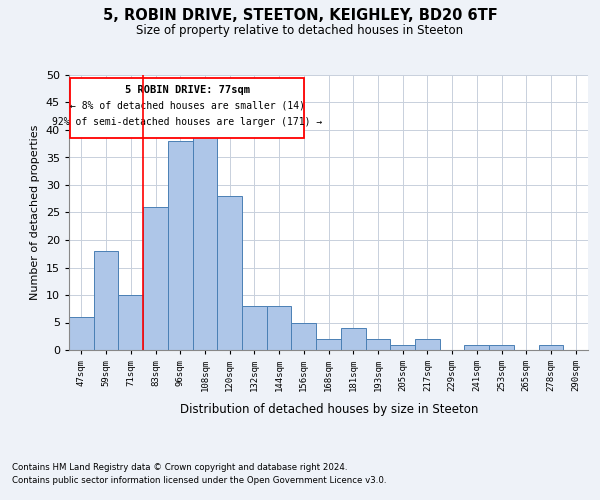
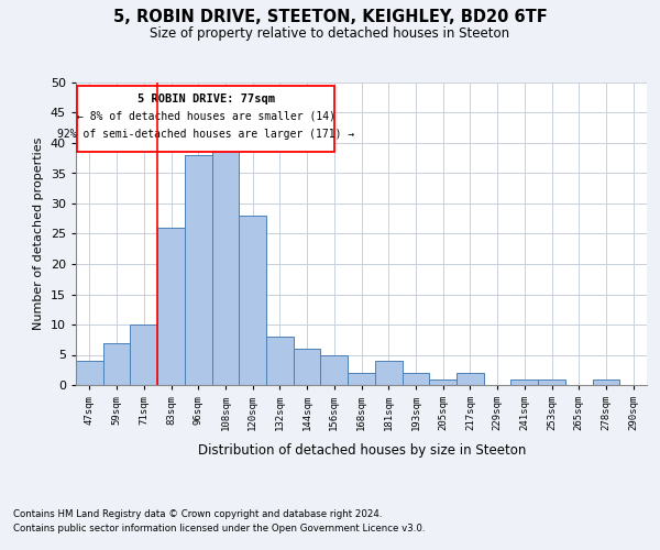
47sqm: 6 -> 4
59sqm: 18 -> 7
144sqm: 8 -> 6
